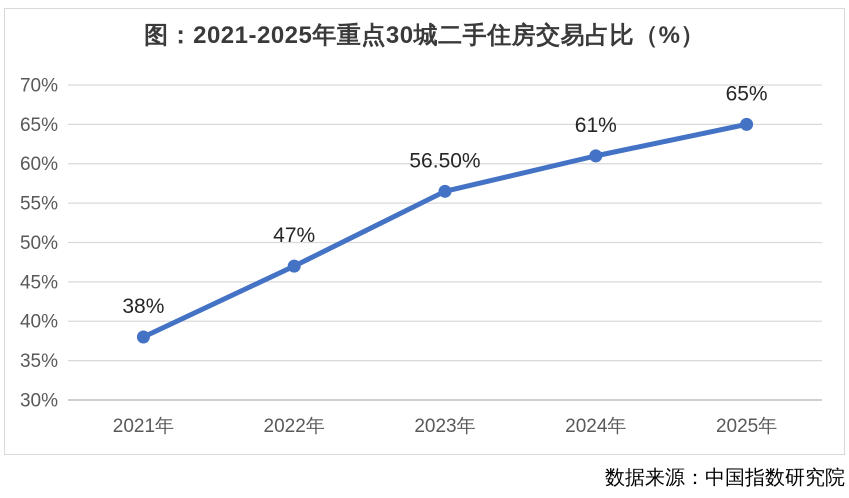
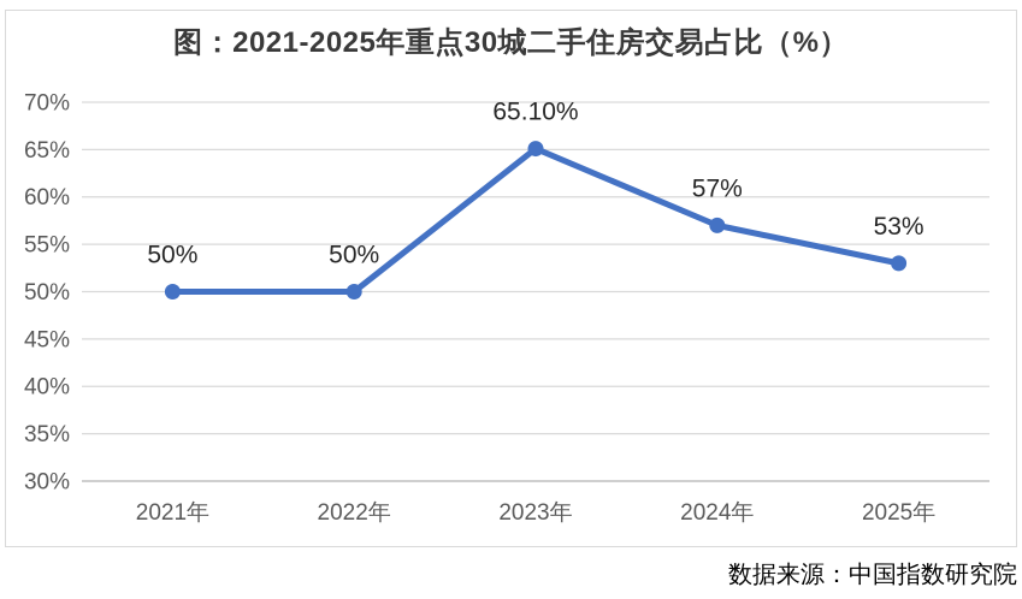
2021年: 38% -> 50%
2022年: 47% -> 50%
2023年: 56.50% -> 65.10%
2024年: 61% -> 57%
2025年: 65% -> 53%
